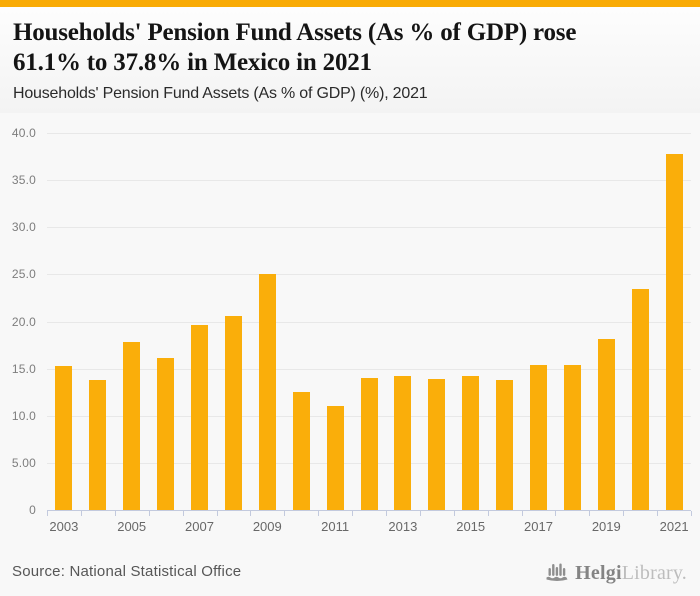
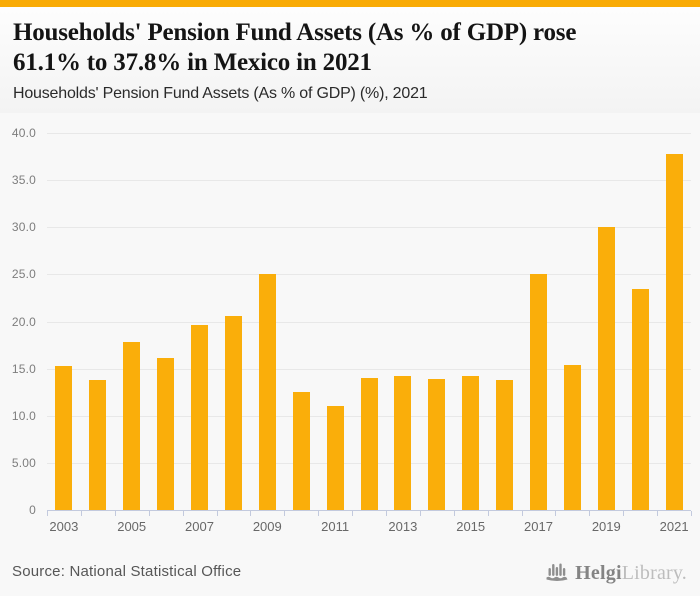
2017: 15 -> 25
2019: 18 -> 30
